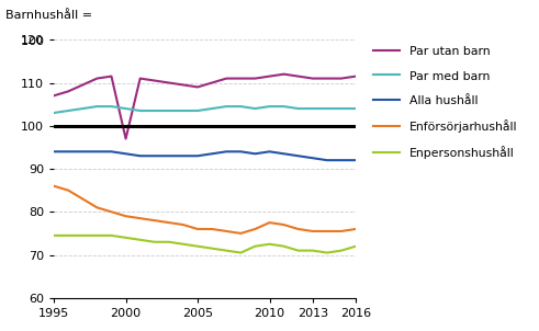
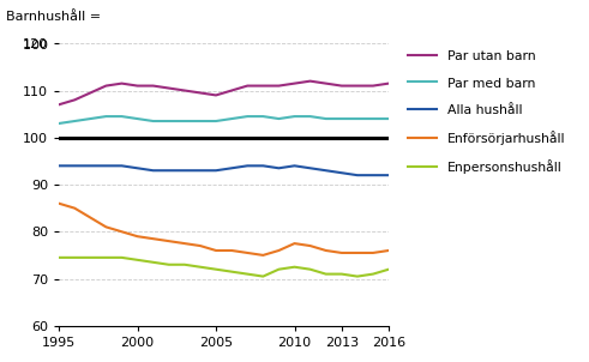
Par utan barn/2000: 97.0 -> 111.0
